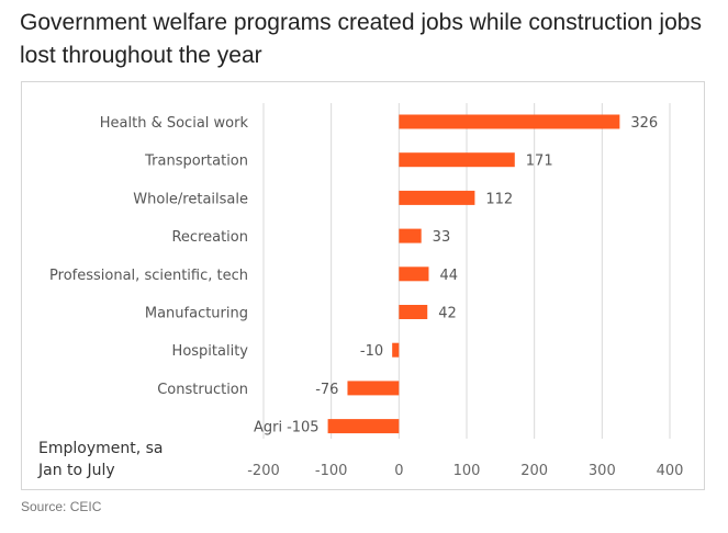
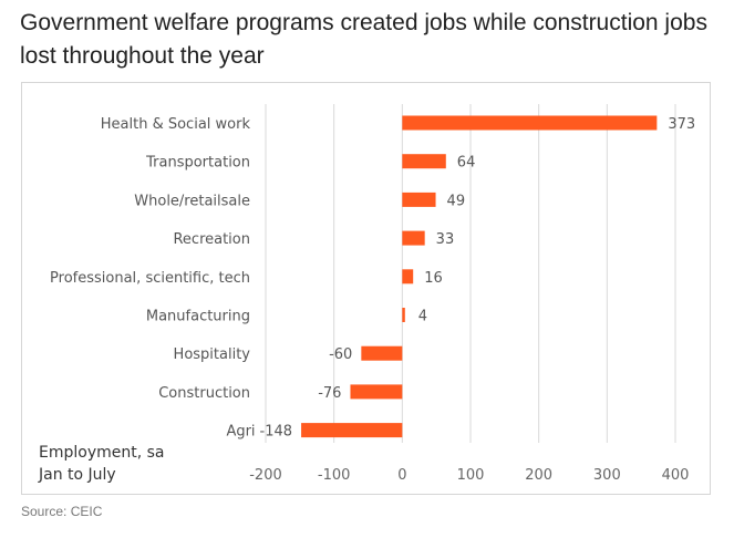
Health & Social work: 326 -> 373
Transportation: 171 -> 64
Whole/retailsale: 112 -> 49
Professional, scientific, tech: 44 -> 16
Manufacturing: 42 -> 4
Hospitality: -10 -> -60
Agri: -105 -> -148
